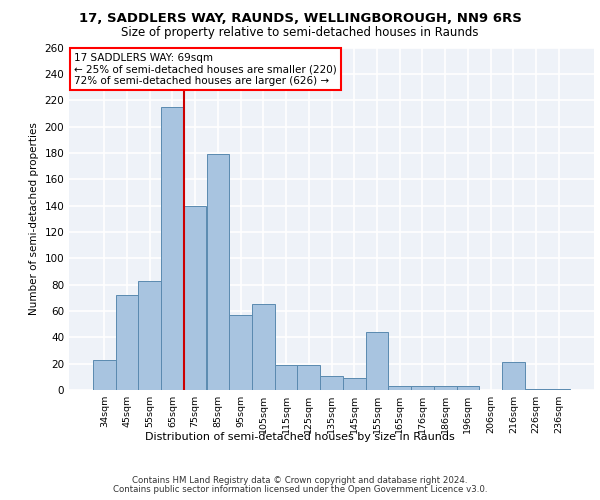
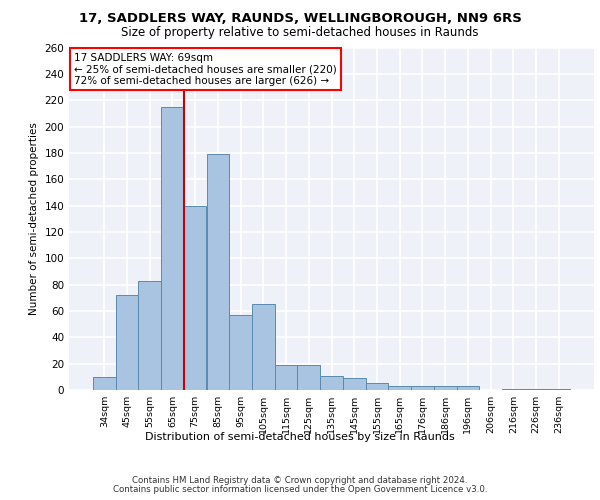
34sqm: 23 -> 10
155sqm: 44 -> 5
216sqm: 21 -> 1
